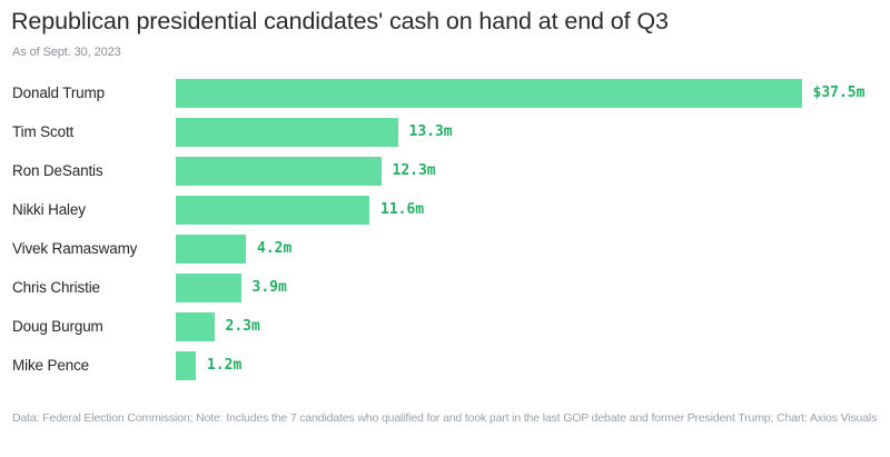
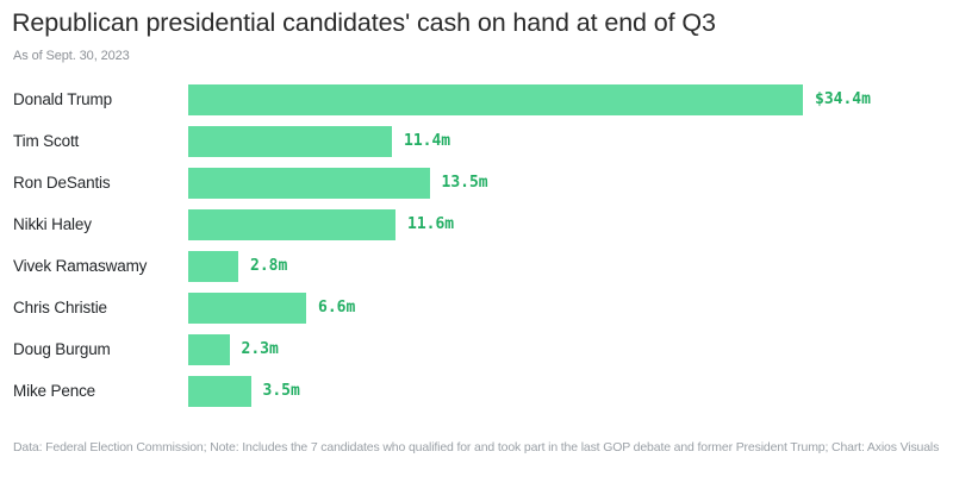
Donald Trump: $37.5m -> $34.4m
Tim Scott: 13.3m -> 11.4m
Ron DeSantis: 12.3m -> 13.5m
Vivek Ramaswamy: 4.2m -> 2.8m
Chris Christie: 3.9m -> 6.6m
Mike Pence: 1.2m -> 3.5m
